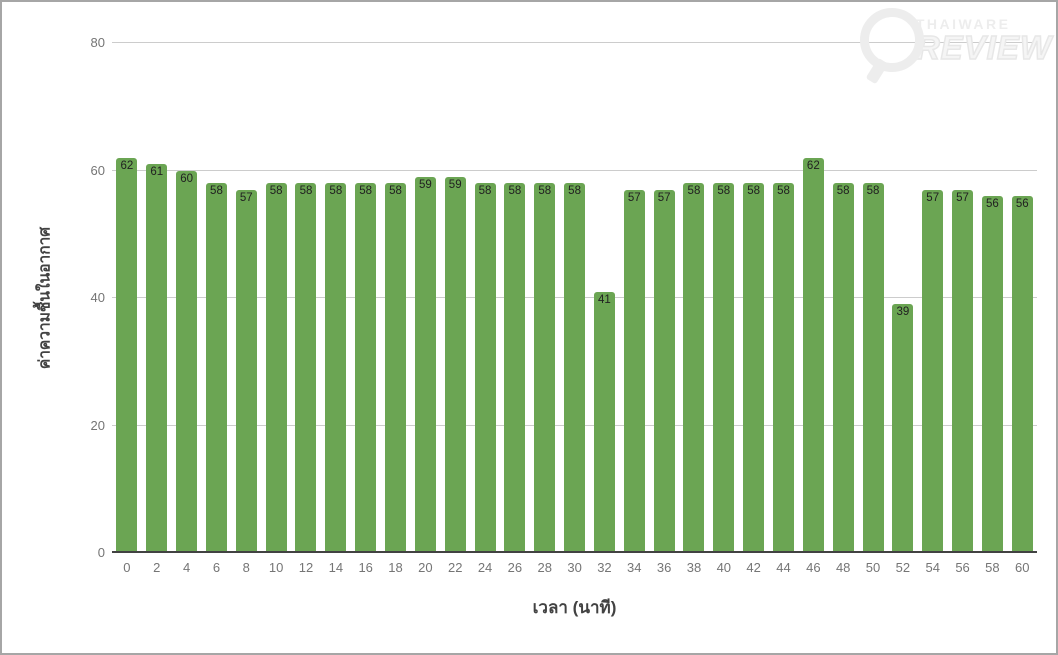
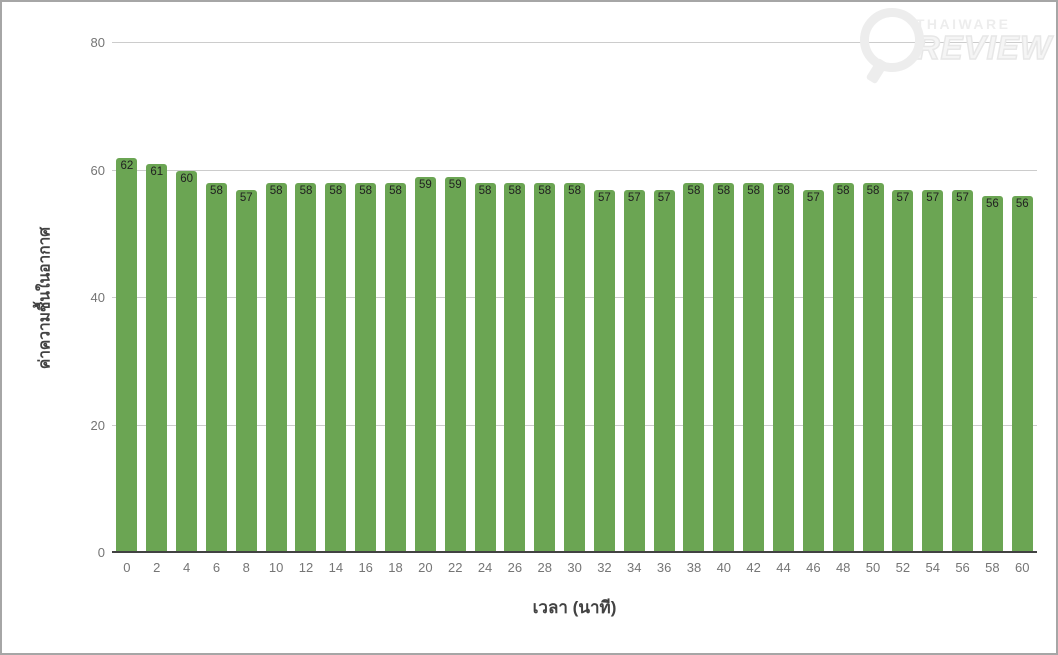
32: 41 -> 57
46: 62 -> 57
52: 39 -> 57
